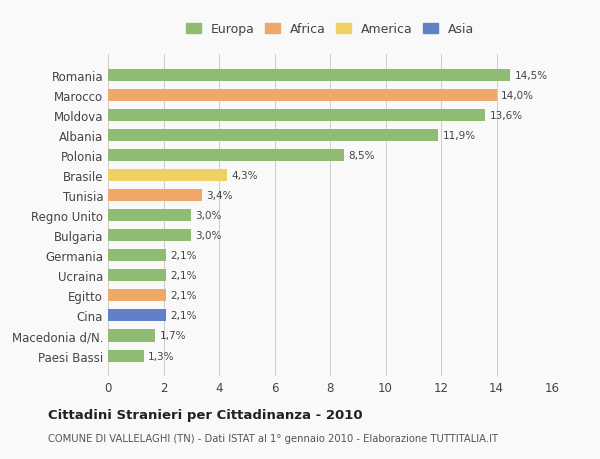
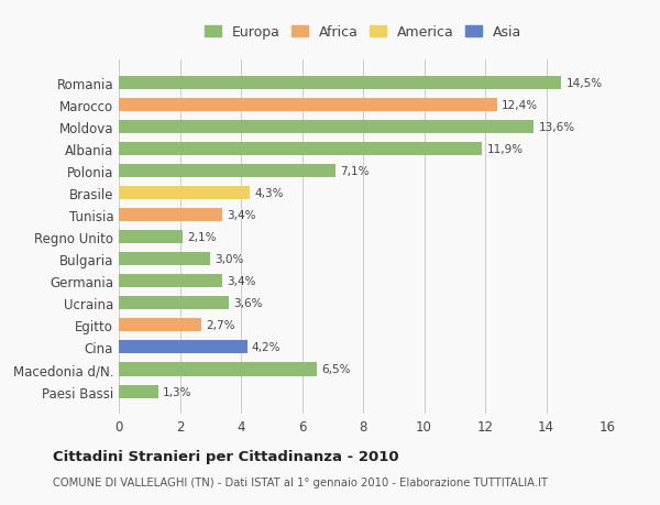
Marocco: 14,0% -> 12,4%
Polonia: 8,5% -> 7,1%
Regno Unito: 3,0% -> 2,1%
Germania: 2,1% -> 3,4%
Ucraina: 2,1% -> 3,6%
Egitto: 2,1% -> 2,7%
Cina: 2,1% -> 4,2%
Macedonia d/N.: 1,7% -> 6,5%
